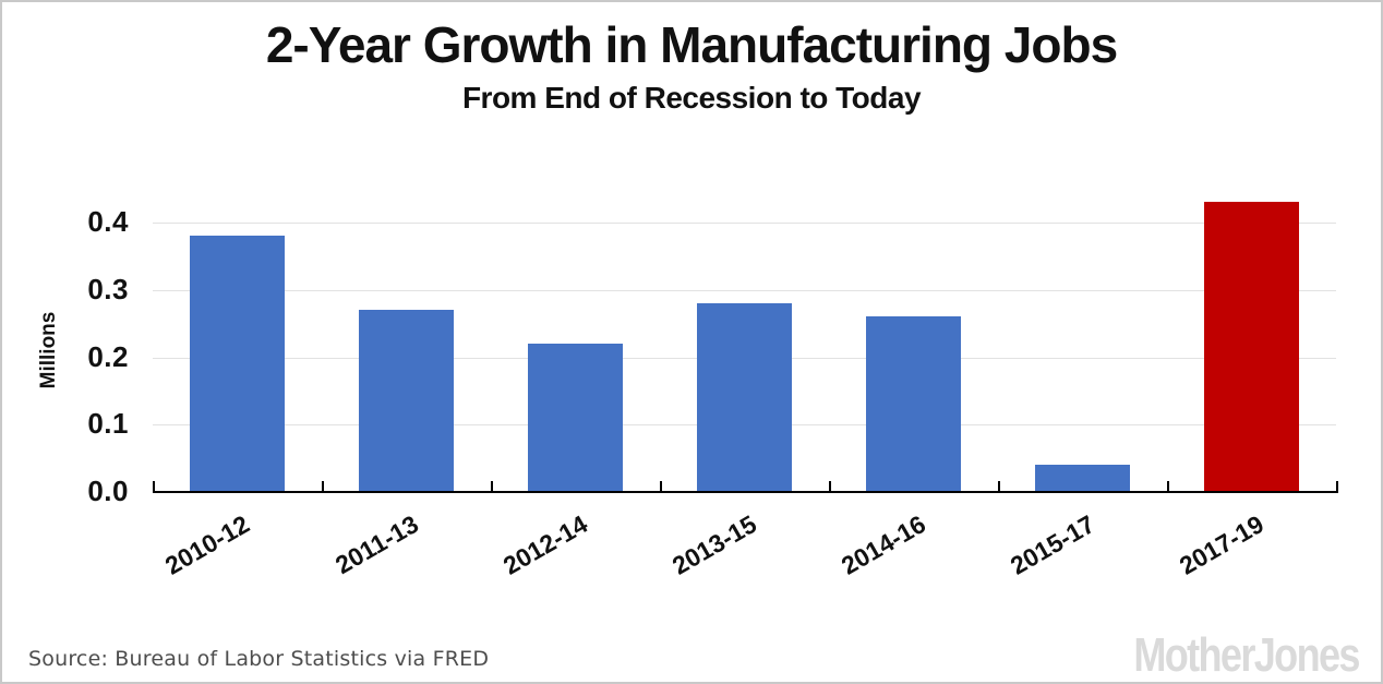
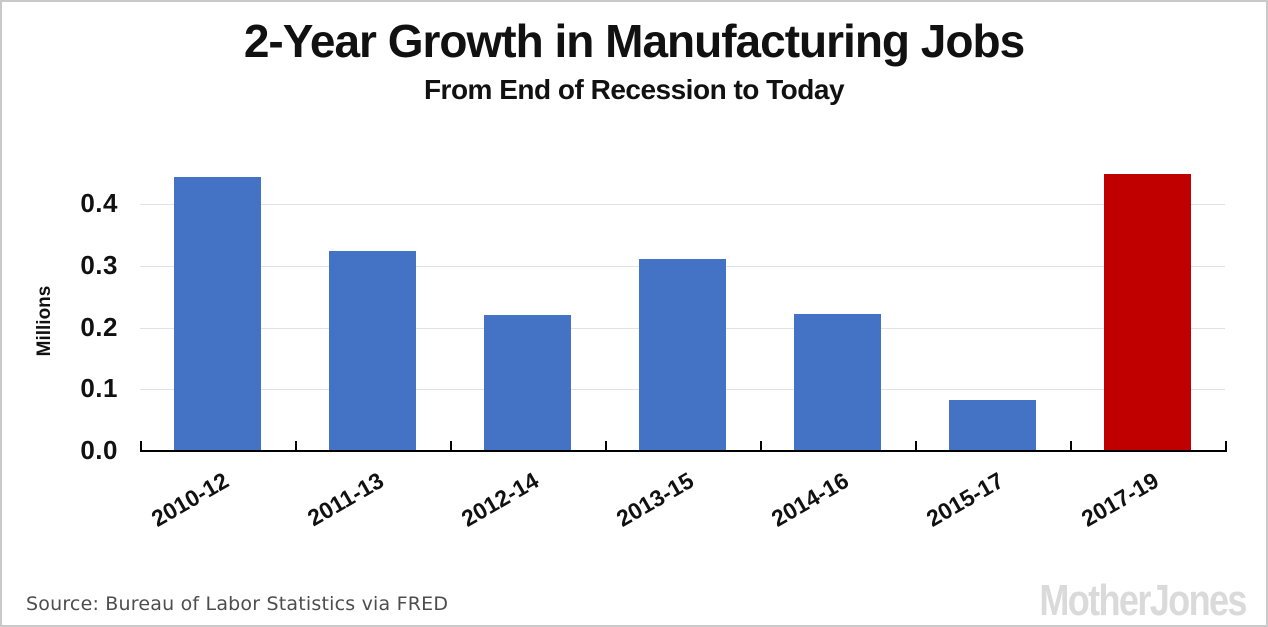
2010-12: 0.38 -> 0.44
2011-13: 0.27 -> 0.32
2013-15: 0.28 -> 0.31
2014-16: 0.26 -> 0.22
2015-17: 0.04 -> 0.08
2017-19: 0.43 -> 0.45
